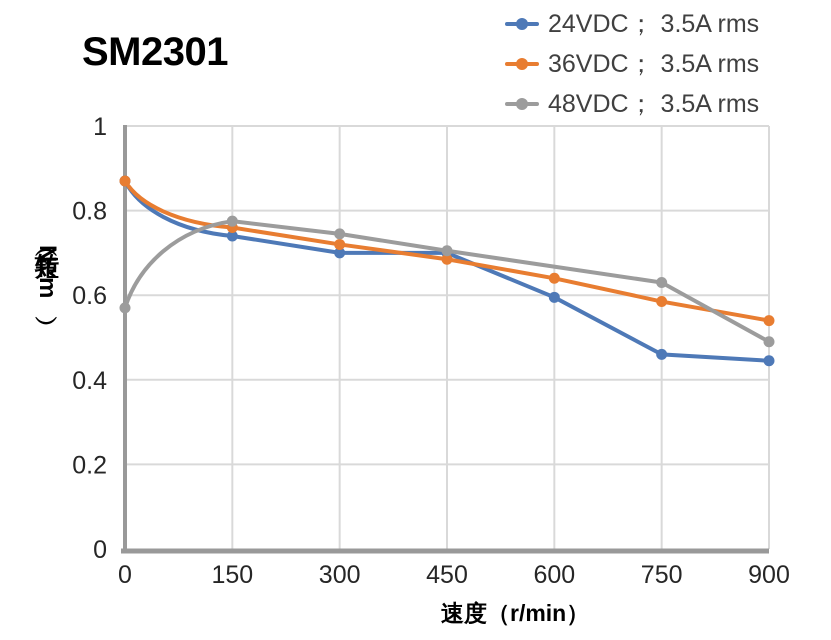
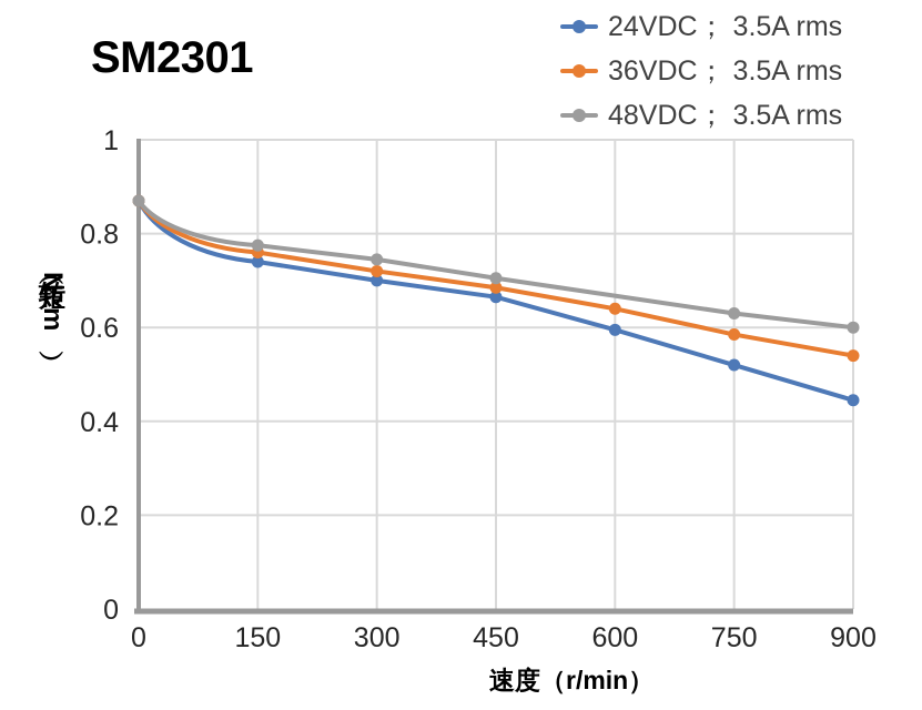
48VDC； 3.5A rms/0: 0.57 -> 0.87
24VDC； 3.5A rms/450: 0.70 -> 0.67
24VDC； 3.5A rms/750: 0.46 -> 0.52
48VDC； 3.5A rms/900: 0.49 -> 0.60
